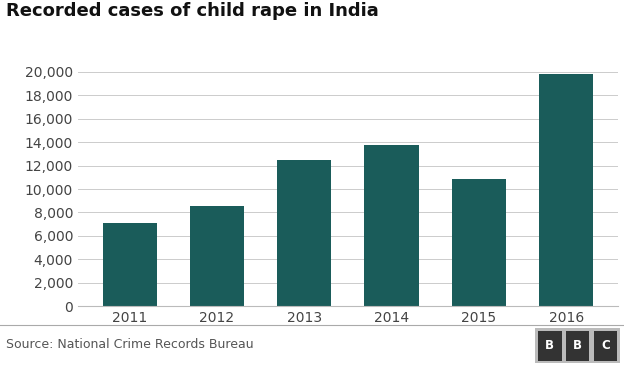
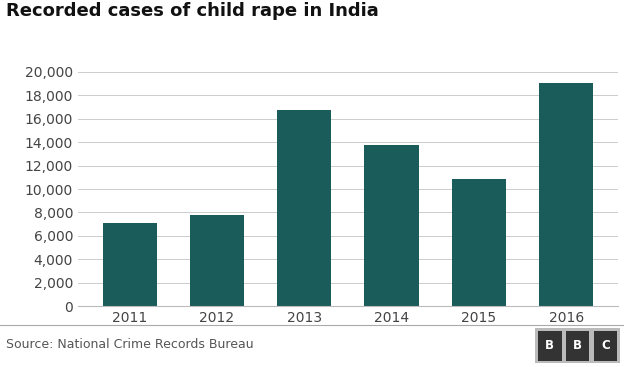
2012: 8,500 -> 7,800
2013: 12,400 -> 16,700
2016: 19,800 -> 19,000
